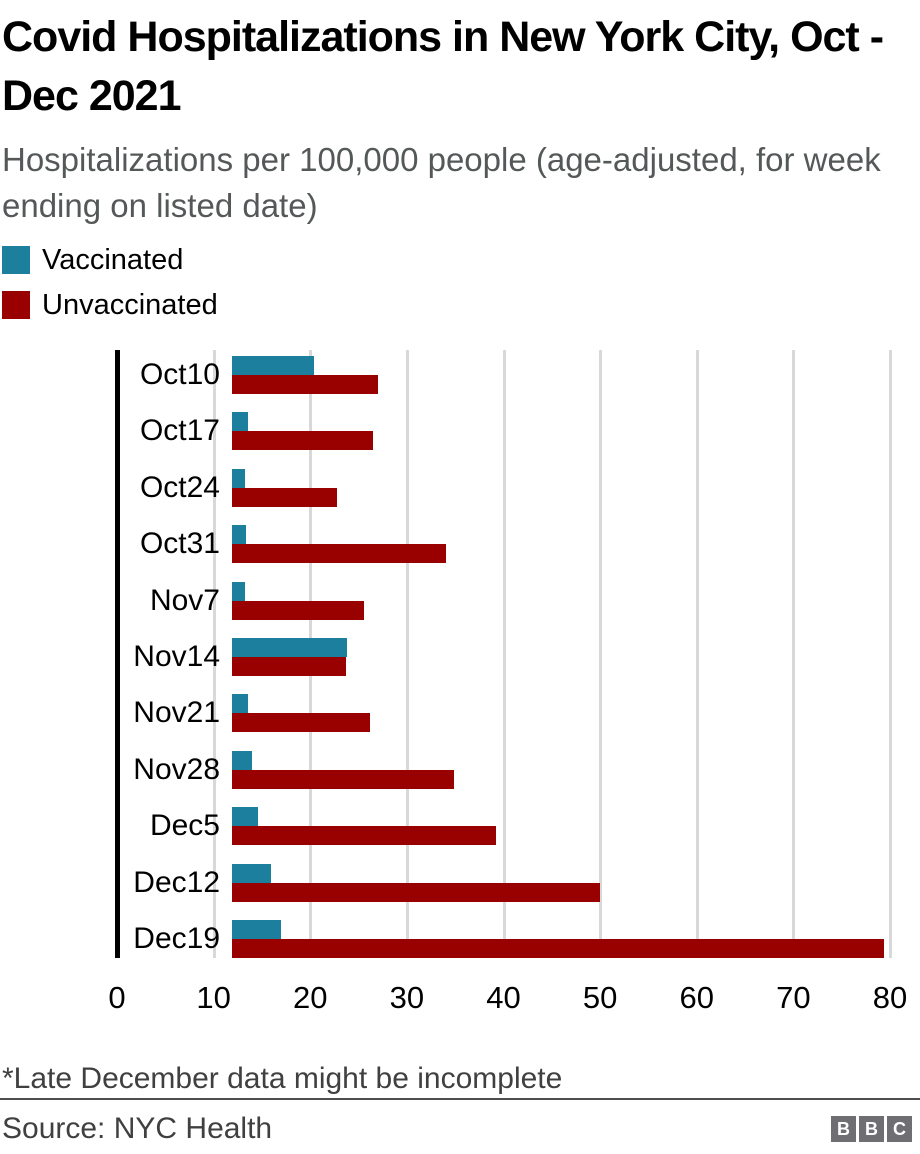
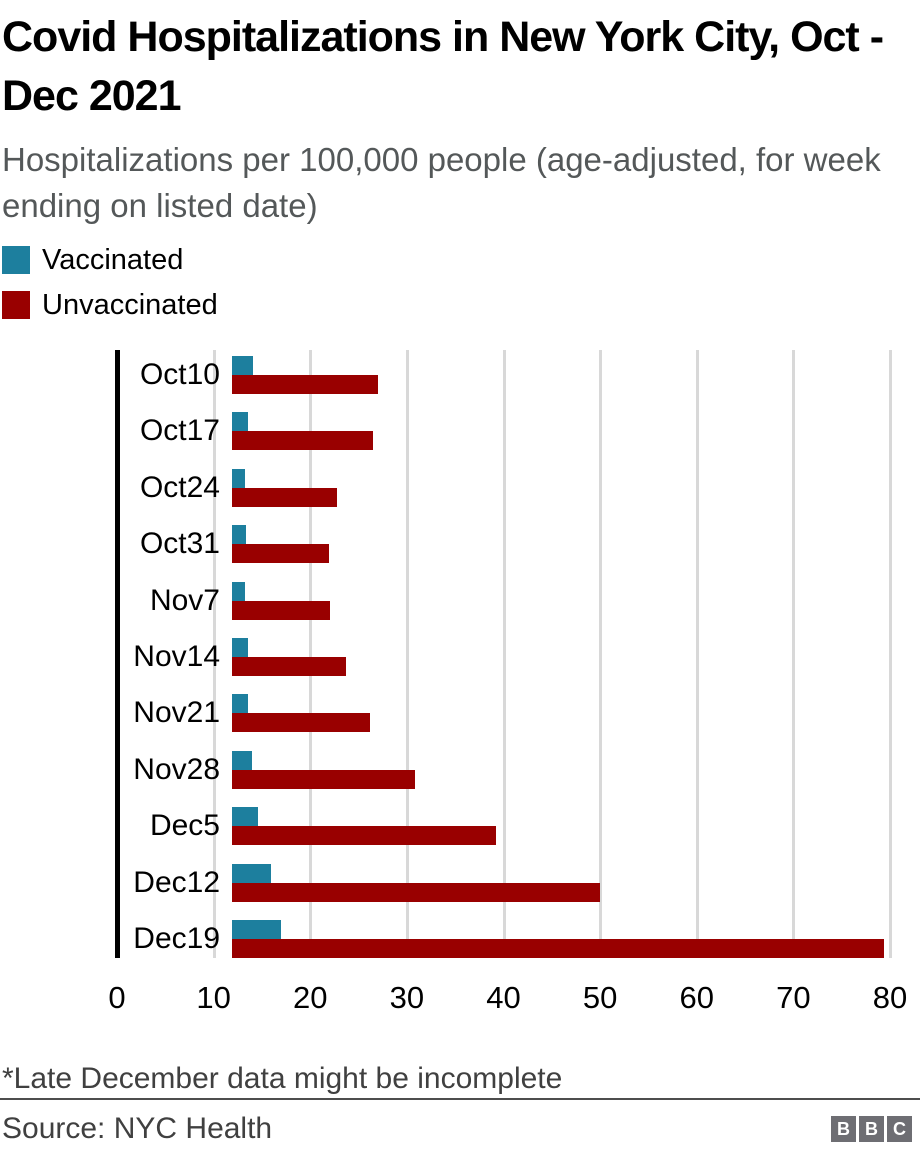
Vaccinated/Oct10: 10 -> 3
Unvaccinated/Oct31: 26 -> 12
Unvaccinated/Nov7: 16 -> 12
Vaccinated/Nov14: 14 -> 2
Unvaccinated/Nov28: 27 -> 22
